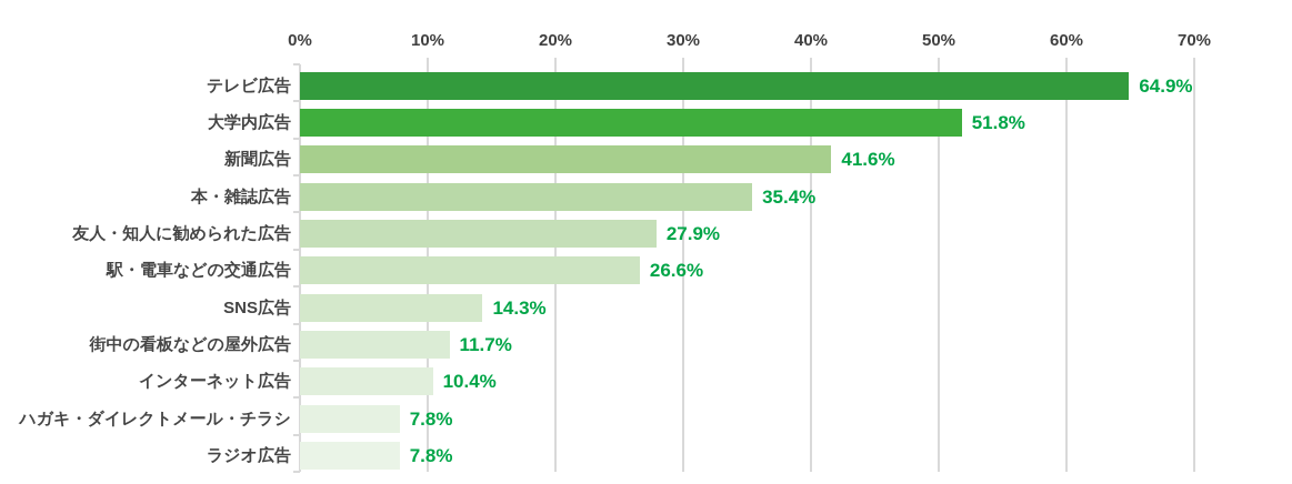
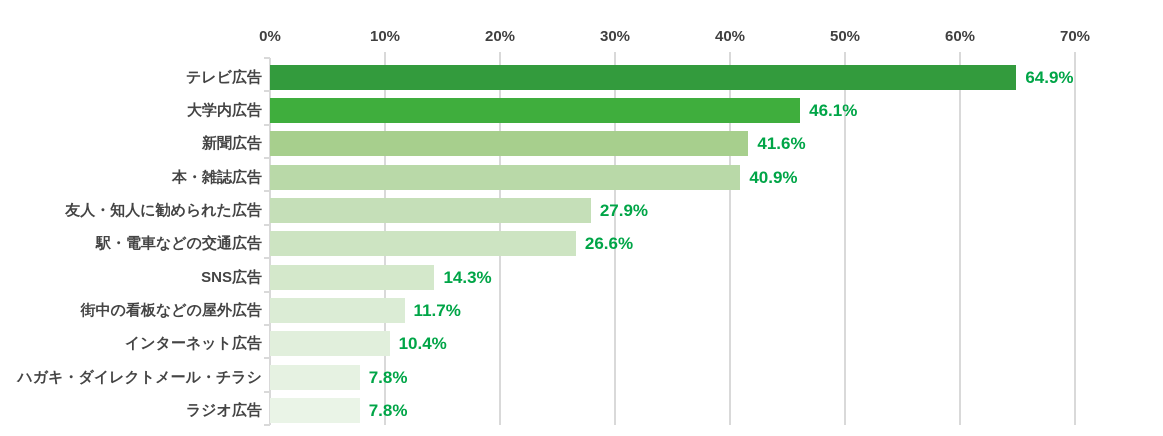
大学内広告: 51.8% -> 46.1%
本・雑誌広告: 35.4% -> 40.9%
